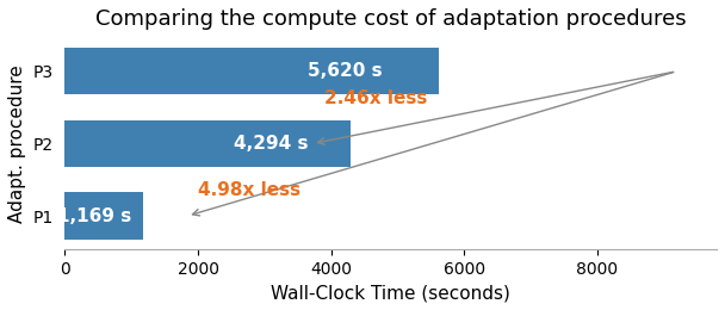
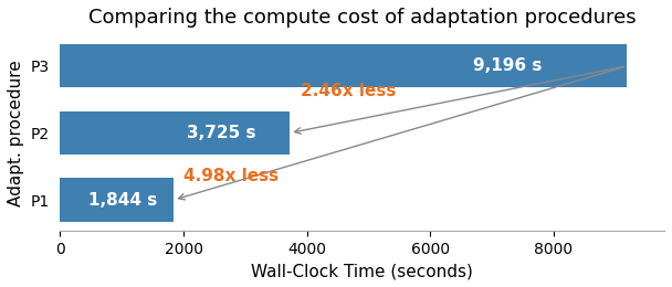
P3: 5,620 -> 9,196
P2: 4,294 -> 3,725
P1: 1,169 -> 1,844
